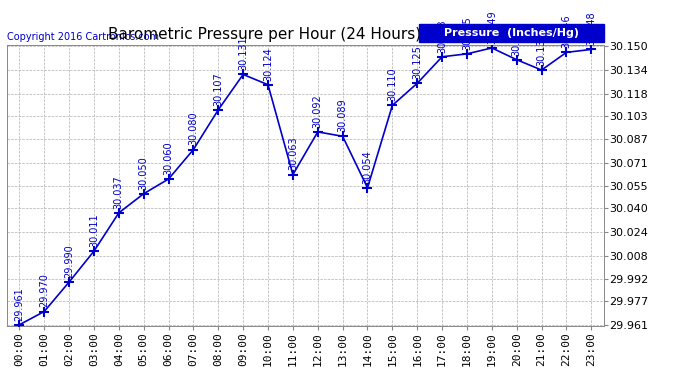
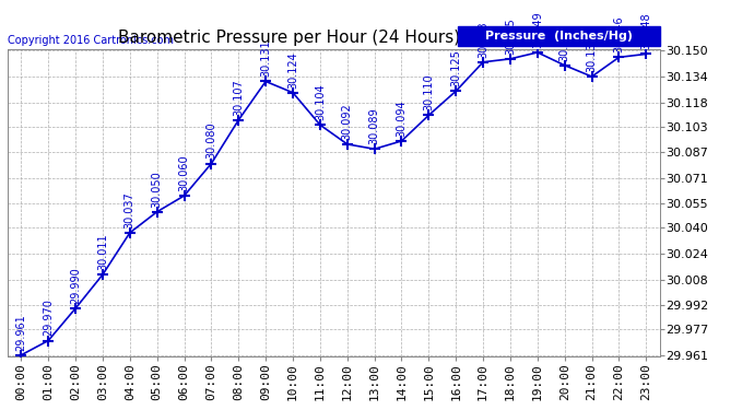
11:00: 30.063 -> 30.104
14:00: 30.054 -> 30.094
